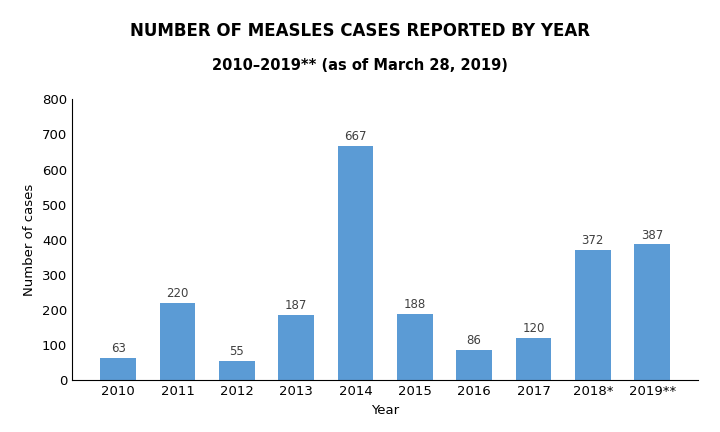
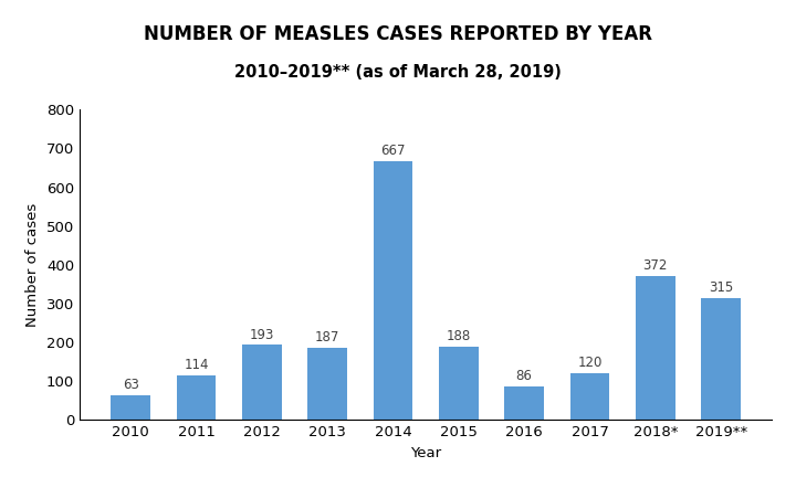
2011: 220 -> 114
2012: 55 -> 193
2019**: 387 -> 315
